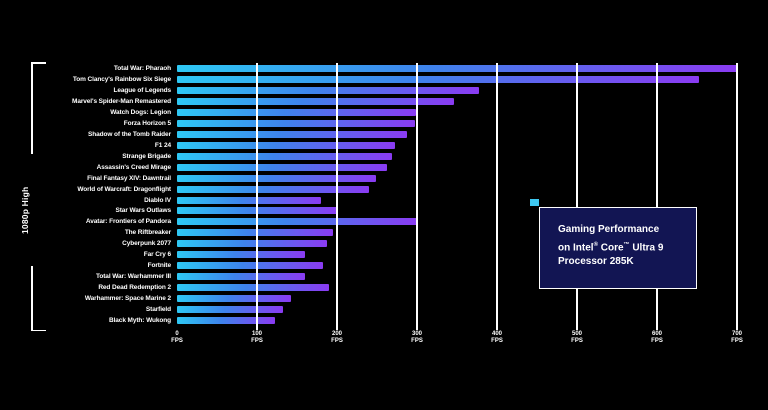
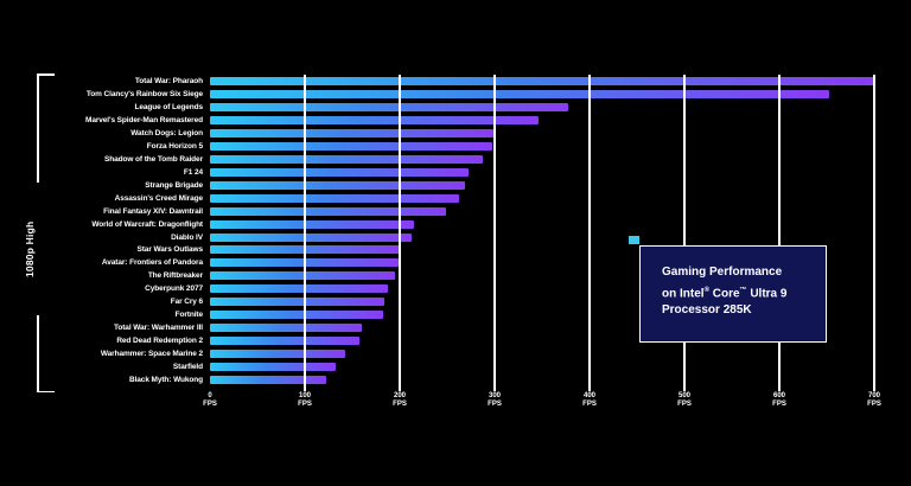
World of Warcraft: Dragonflight: 240 -> 220
Diablo IV: 180 -> 210
Avatar: Frontiers of Pandora: 300 -> 200
Far Cry 6: 160 -> 180
Red Dead Redemption 2: 190 -> 160
